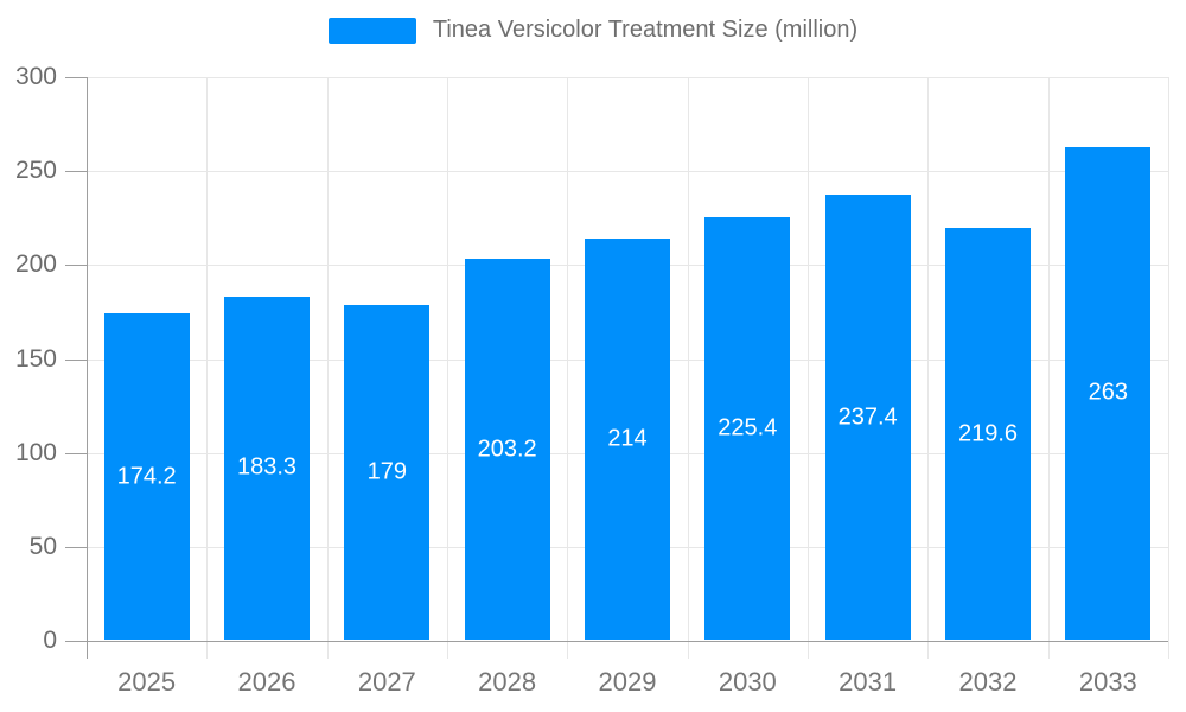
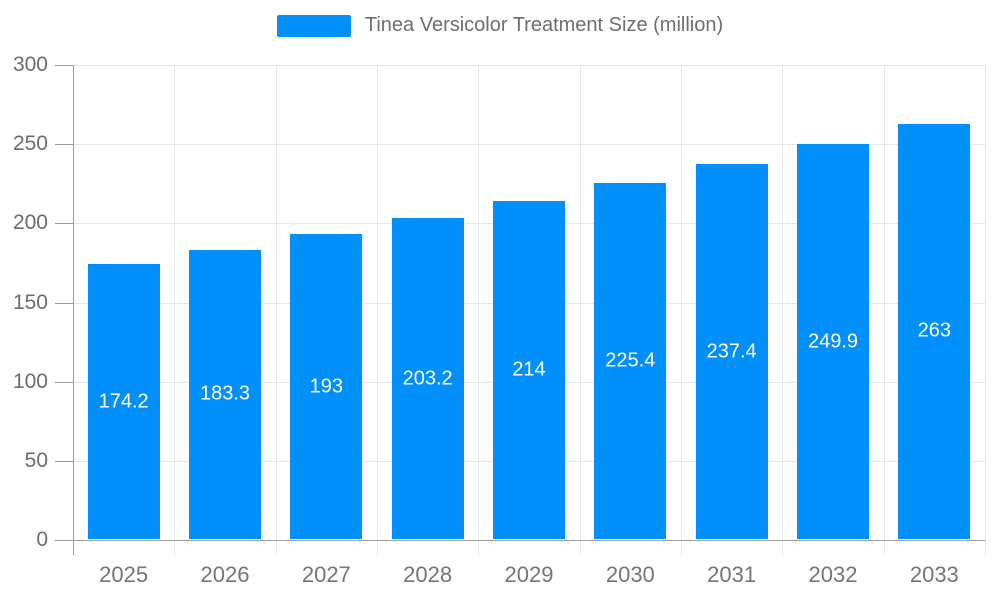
2027: 179 -> 193
2032: 219.6 -> 249.9
